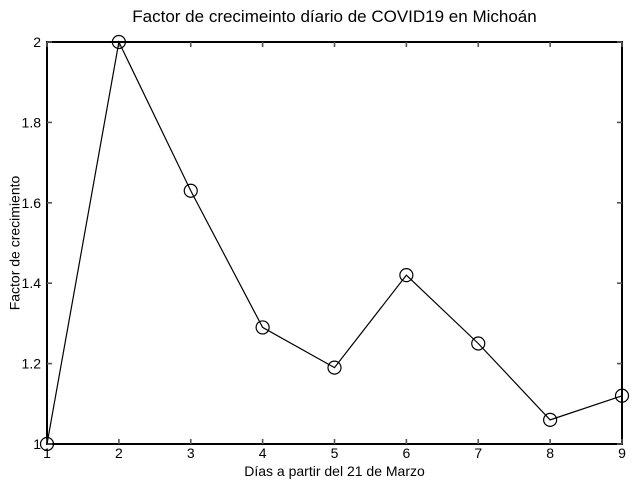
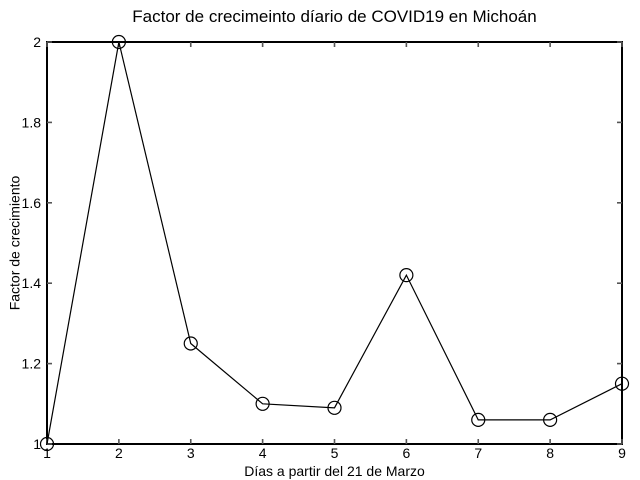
3: 1.63 -> 1.25
4: 1.29 -> 1.10
5: 1.19 -> 1.09
7: 1.25 -> 1.06
9: 1.12 -> 1.15
